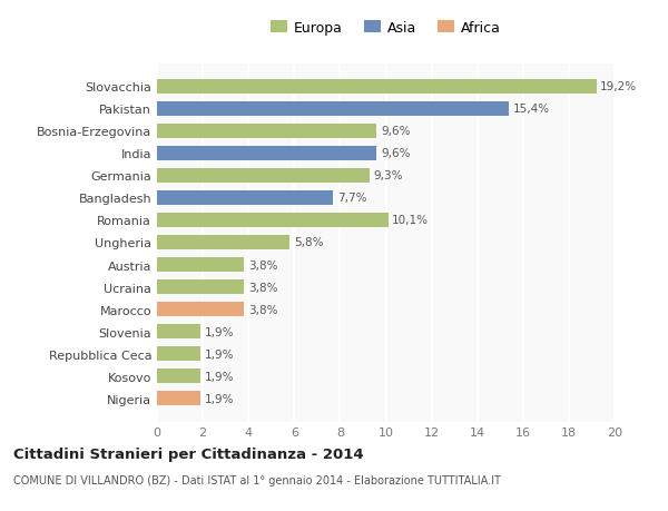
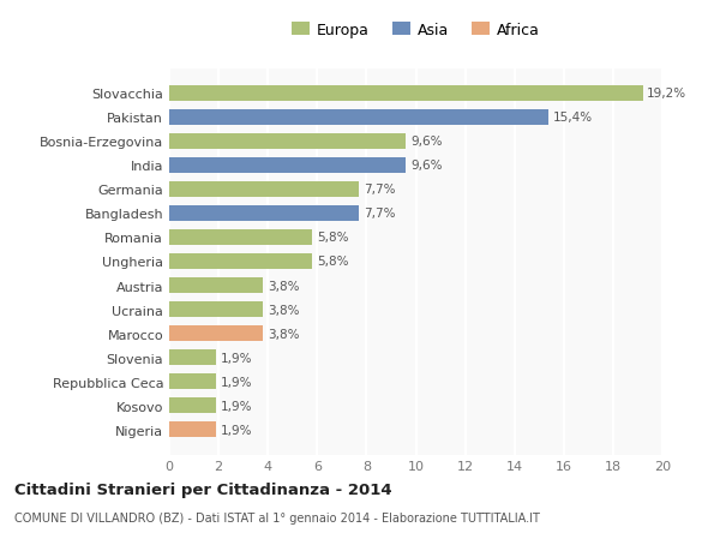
Germania: 9,3% -> 7,7%
Romania: 10,1% -> 5,8%
